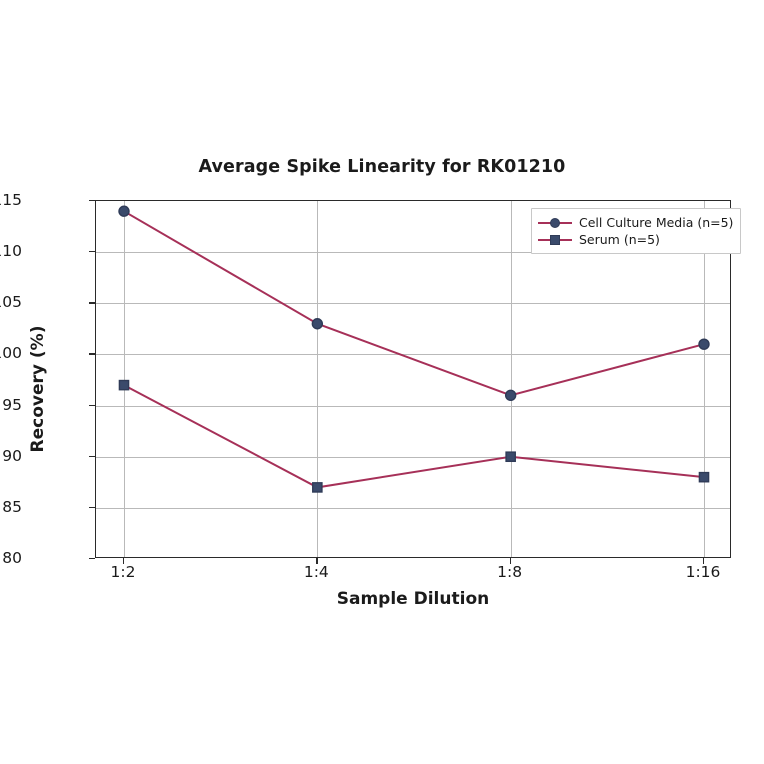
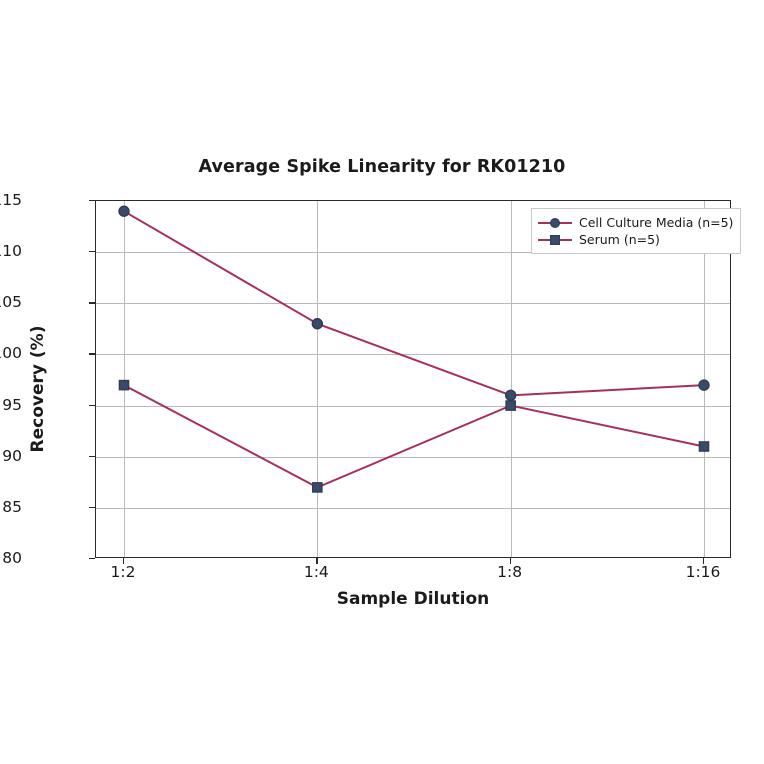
Serum (n=5)/1:8: 90 -> 95
Cell Culture Media (n=5)/1:16: 101 -> 97
Serum (n=5)/1:16: 88 -> 91
